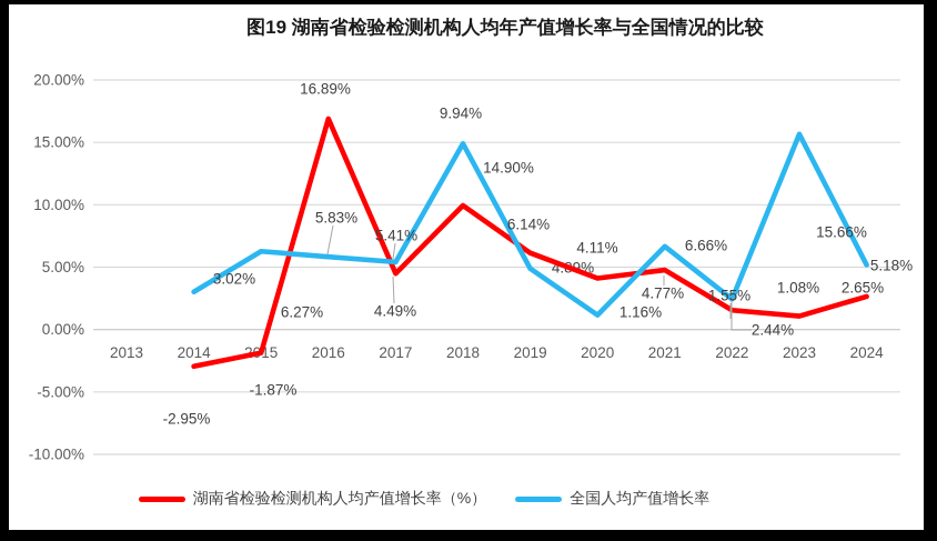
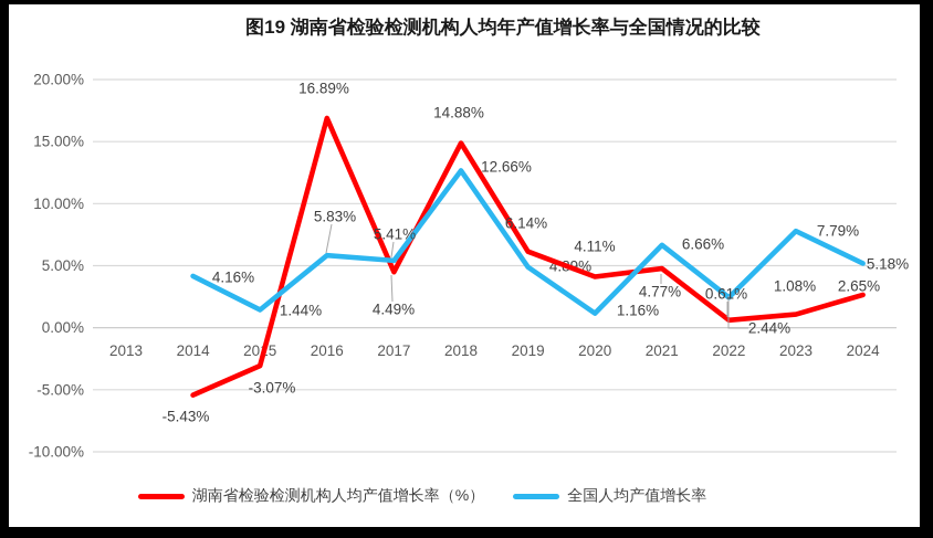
湖南省检验检测机构人均产值增长率（%）/2014: -2.95% -> -5.43%
全国人均产值增长率/2014: 3.02% -> 4.16%
湖南省检验检测机构人均产值增长率（%）/2015: -1.87% -> -3.07%
全国人均产值增长率/2015: 6.27% -> 1.44%
湖南省检验检测机构人均产值增长率（%）/2018: 9.94% -> 14.88%
全国人均产值增长率/2018: 14.90% -> 12.66%
湖南省检验检测机构人均产值增长率（%）/2022: 1.55% -> 0.61%
全国人均产值增长率/2023: 15.66% -> 7.79%
